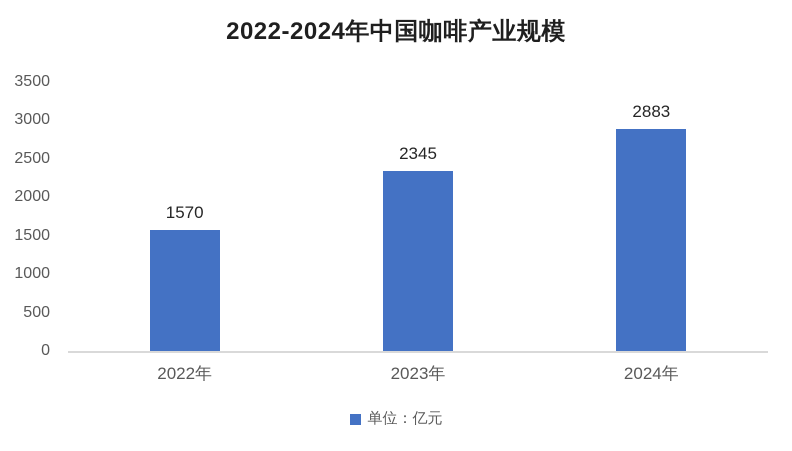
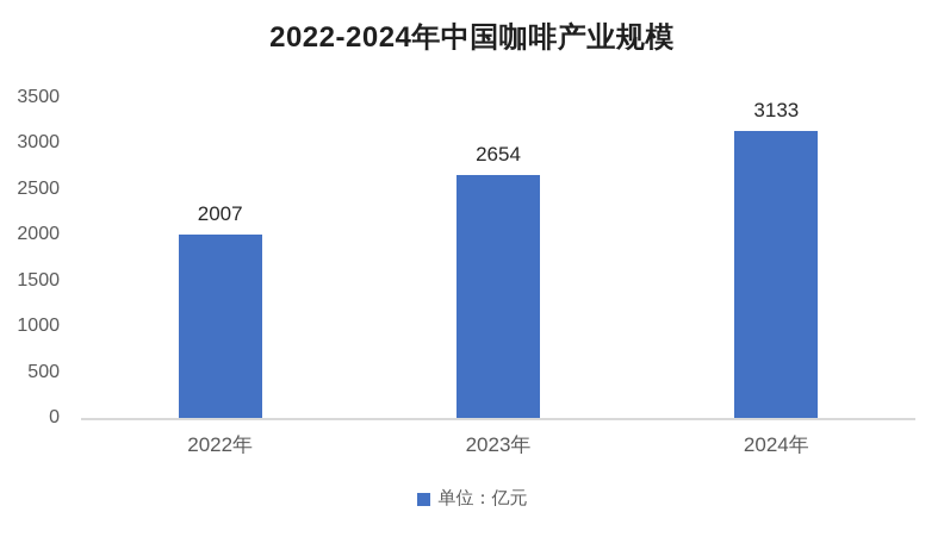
2022年: 1570 -> 2007
2023年: 2345 -> 2654
2024年: 2883 -> 3133
